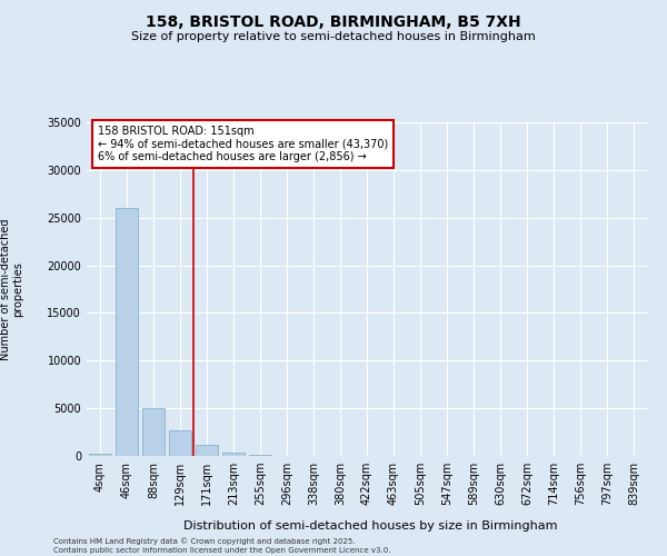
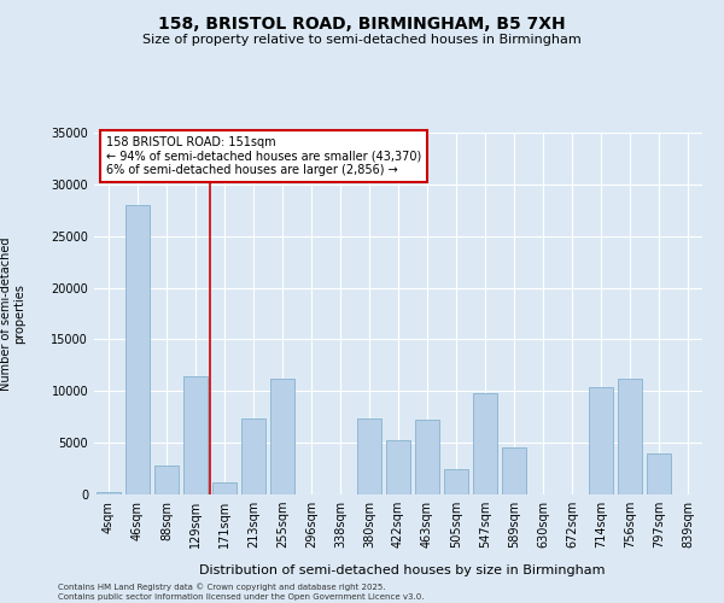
46sqm: 26000 -> 28000
88sqm: 5000 -> 2800
129sqm: 2700 -> 11400
213sqm: 400 -> 7400
255sqm: 100 -> 11200
380sqm: 0 -> 7400
422sqm: 0 -> 5200
463sqm: 0 -> 7200
505sqm: 0 -> 2400
547sqm: 0 -> 9800
589sqm: 0 -> 4600
714sqm: 0 -> 10400
756sqm: 0 -> 11200
797sqm: 0 -> 4000
